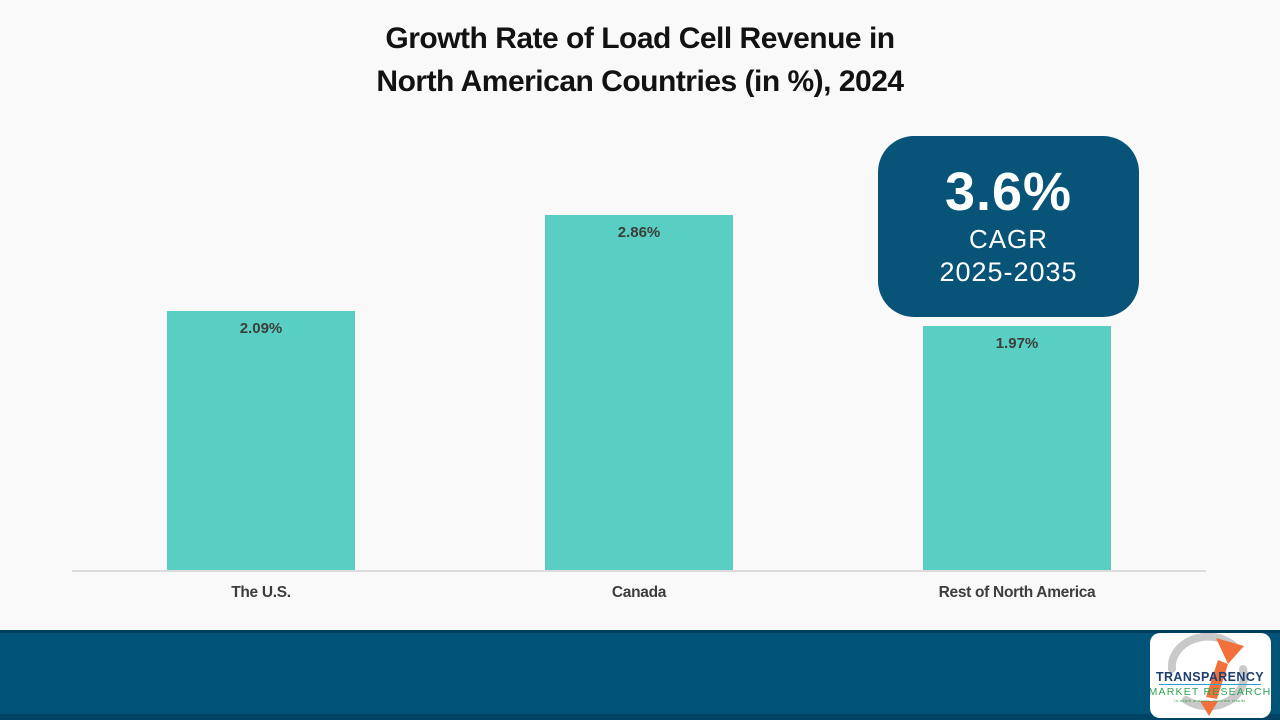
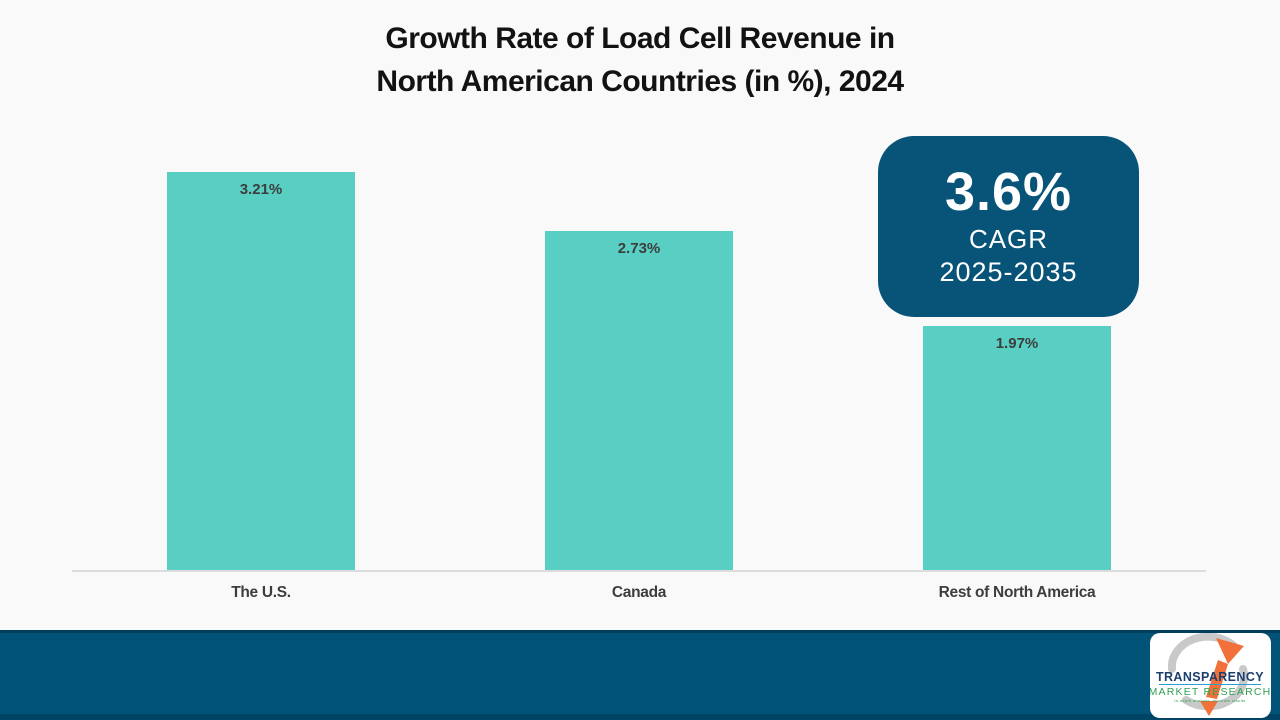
The U.S.: 2.09% -> 3.21%
Canada: 2.86% -> 2.73%
